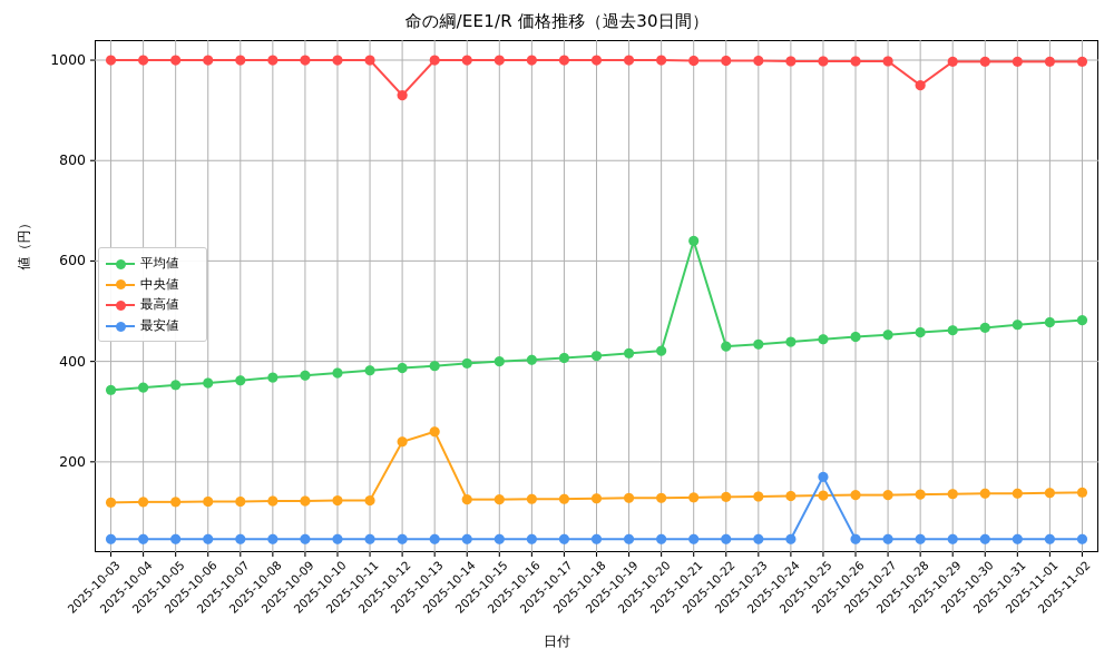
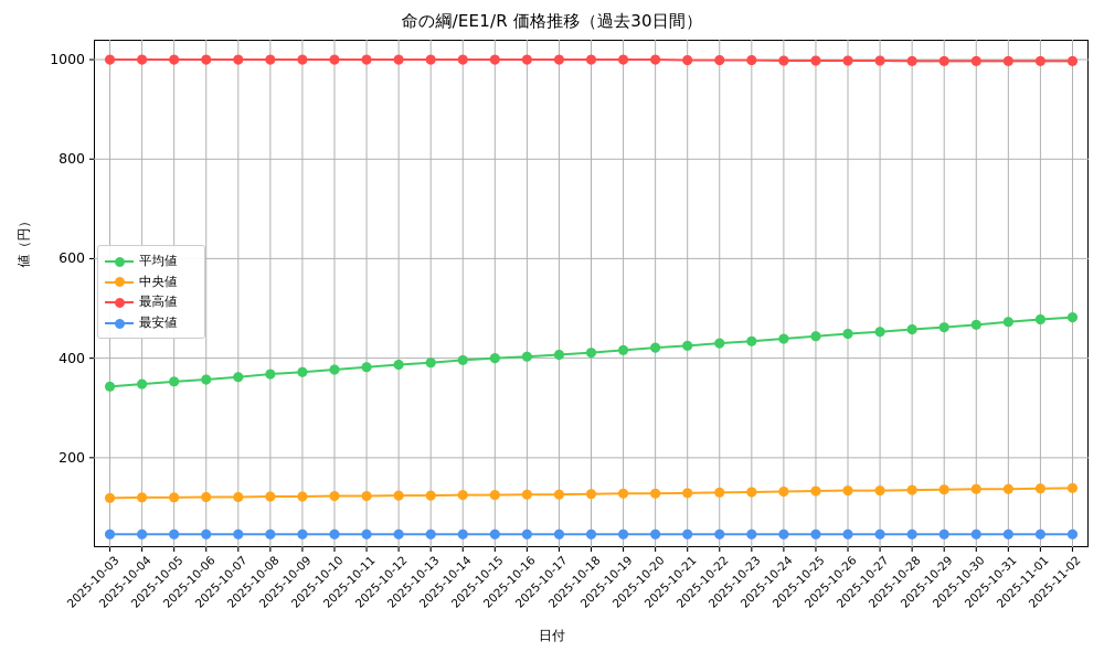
中央値/2025-10-12: 240 -> 120
最高値/2025-10-12: 930 -> 1000
中央値/2025-10-13: 260 -> 120
平均値/2025-10-21: 640 -> 420
最安値/2025-10-25: 170 -> 50
最高値/2025-10-28: 950 -> 1000
